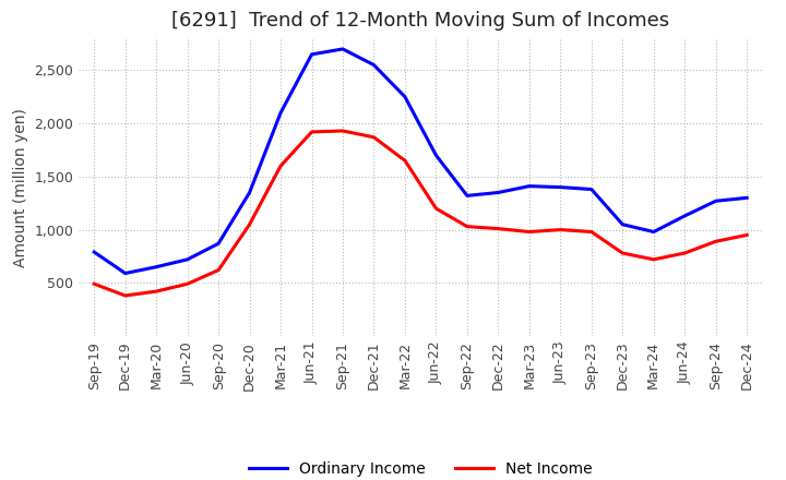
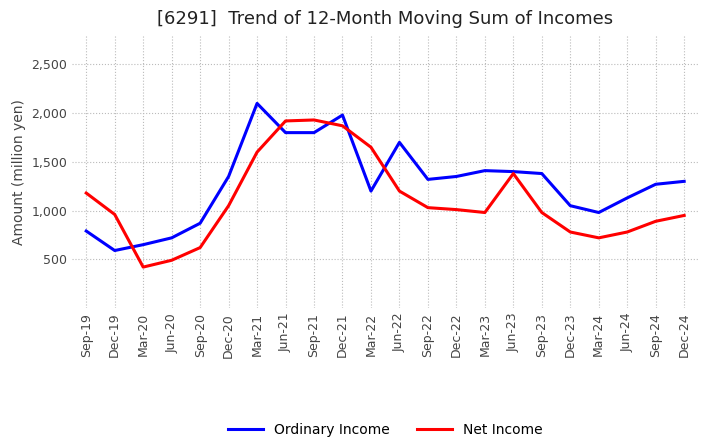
Net Income/Sep-19: 490 -> 1,180
Net Income/Dec-19: 380 -> 960
Ordinary Income/Jun-21: 2,650 -> 1,800
Ordinary Income/Sep-21: 2,700 -> 1,800
Ordinary Income/Dec-21: 2,550 -> 1,980
Ordinary Income/Mar-22: 2,250 -> 1,200
Net Income/Jun-23: 1,000 -> 1,380
